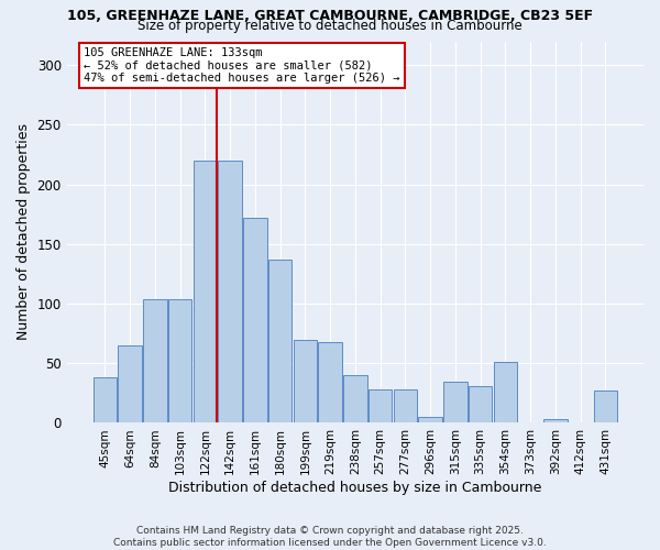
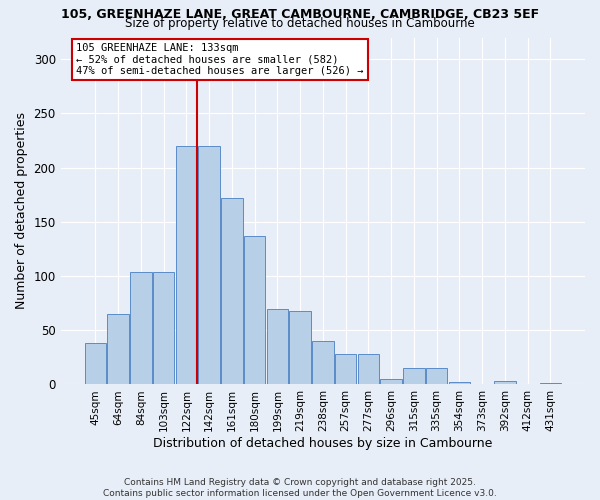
315sqm: 35 -> 15
335sqm: 31 -> 15
354sqm: 51 -> 2
431sqm: 27 -> 1
